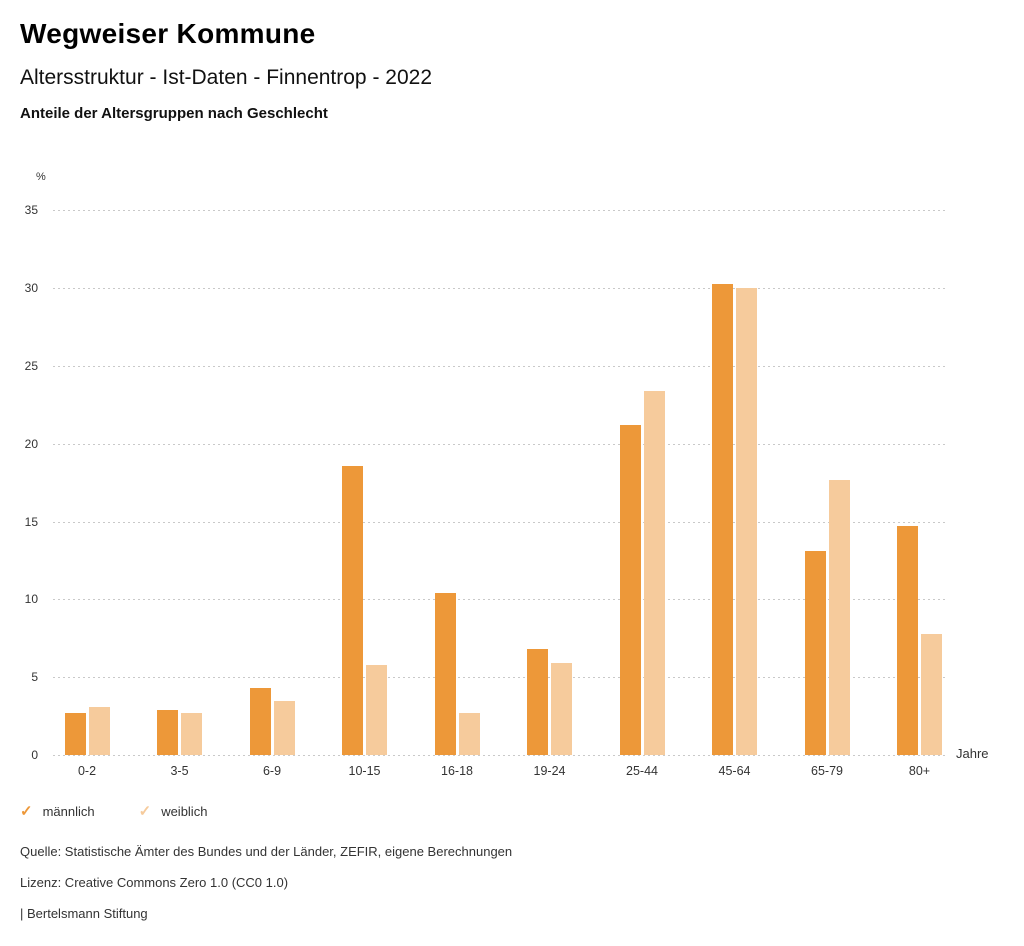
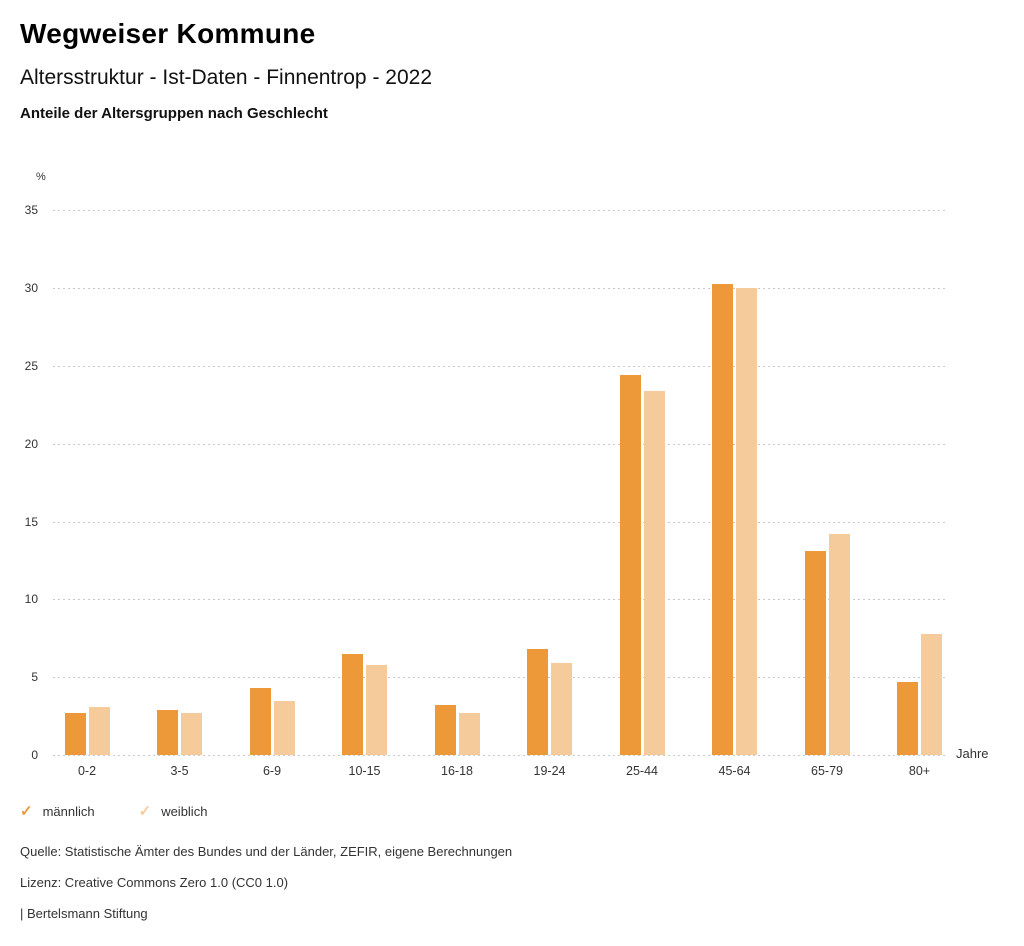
männlich/10-15: 18.6 -> 6.5
männlich/16-18: 10.4 -> 3.2
männlich/25-44: 21.2 -> 24.4
weiblich/65-79: 17.7 -> 14.2
männlich/80+: 14.7 -> 4.7
